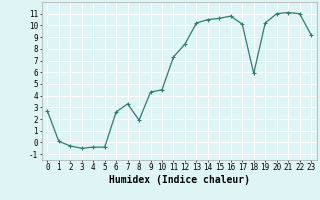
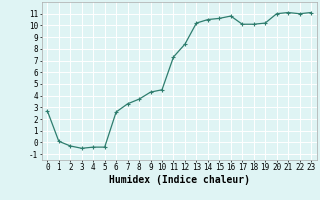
8: 1.9 -> 3.7
18: 5.9 -> 10.1
23: 9.2 -> 11.1
